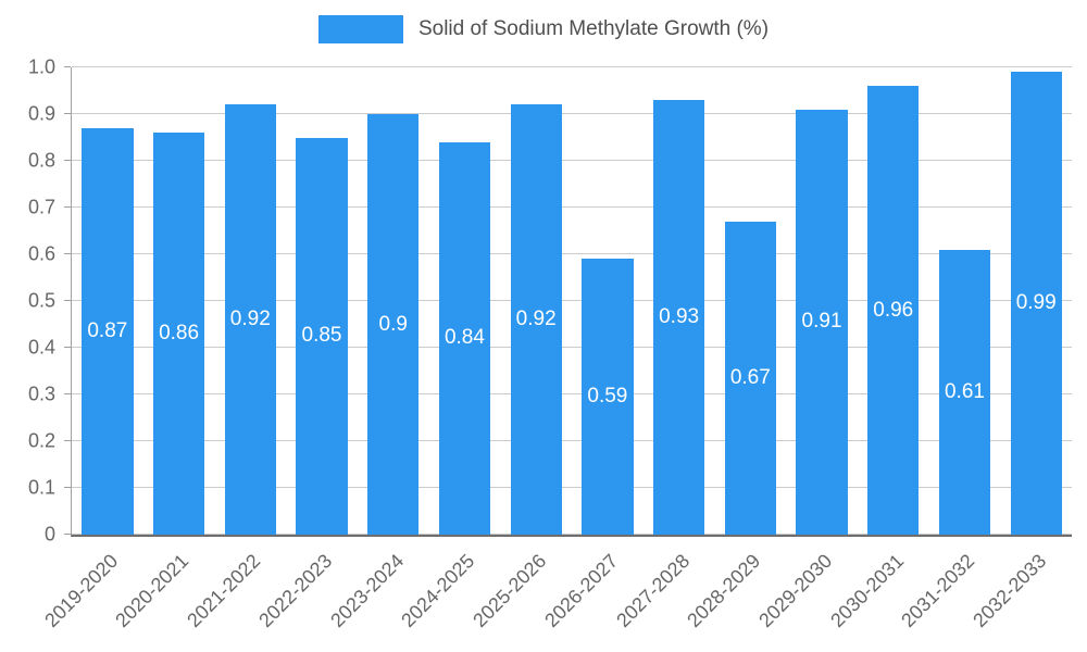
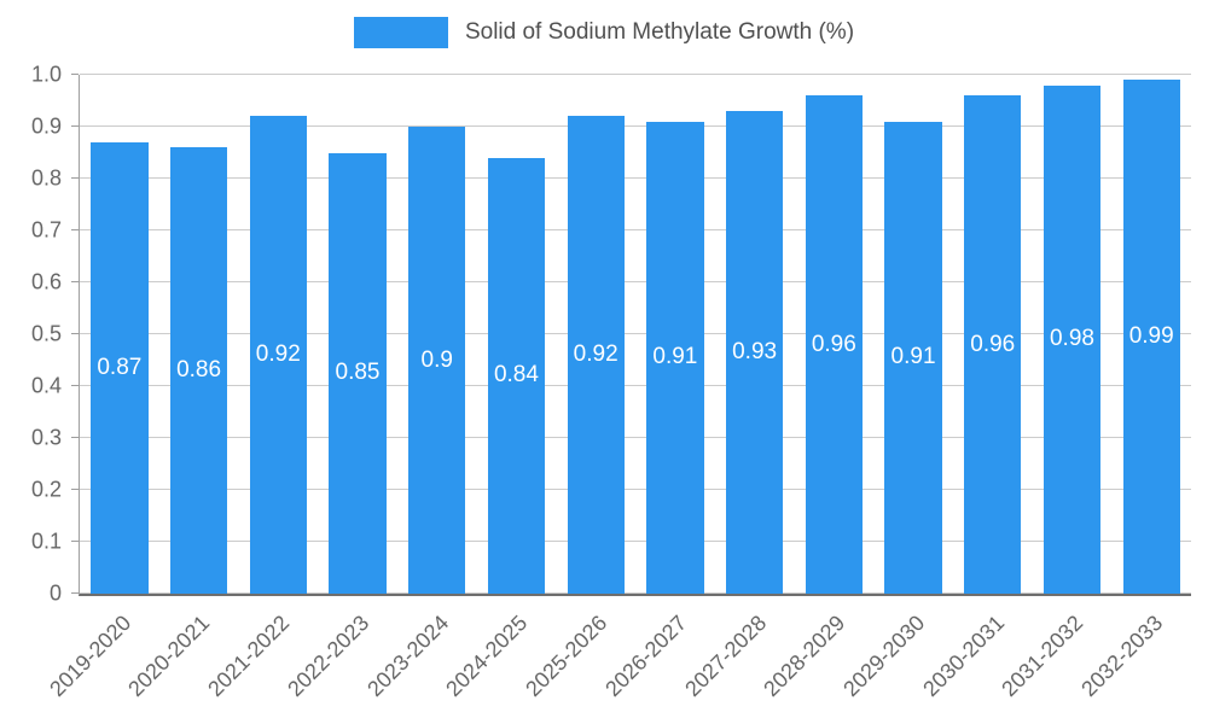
2026-2027: 0.59 -> 0.91
2028-2029: 0.67 -> 0.96
2031-2032: 0.61 -> 0.98
